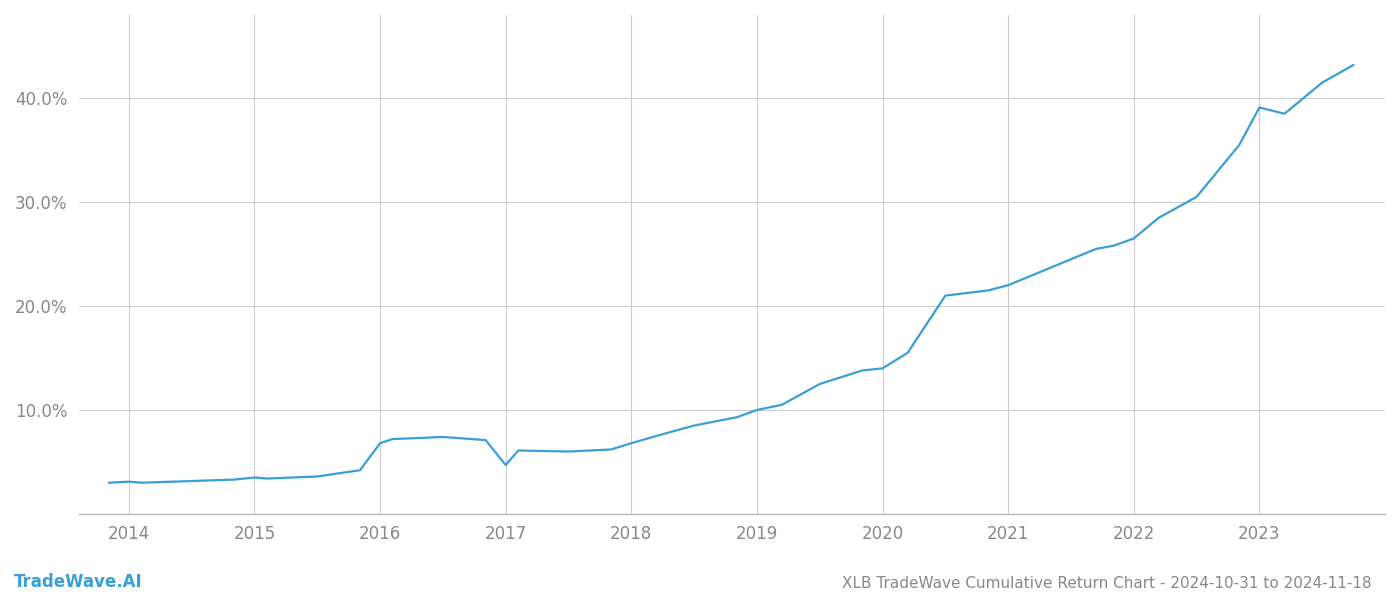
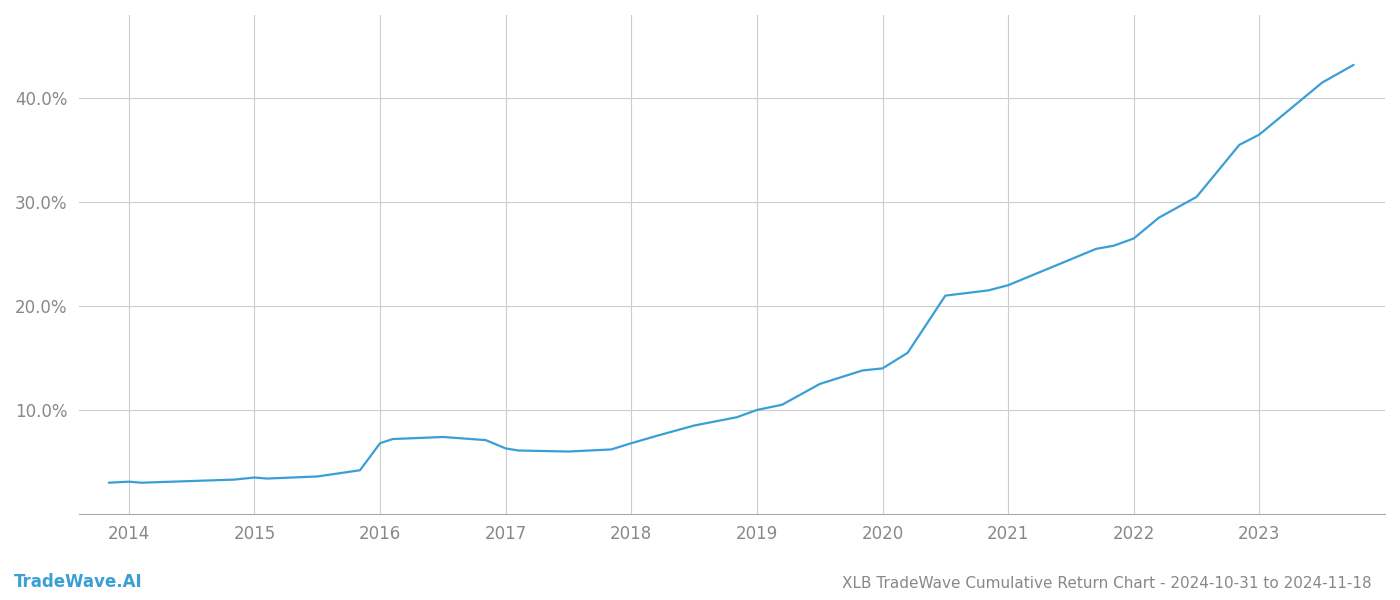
2017: 4.7% -> 6.3%
2023: 39.1% -> 36.5%
